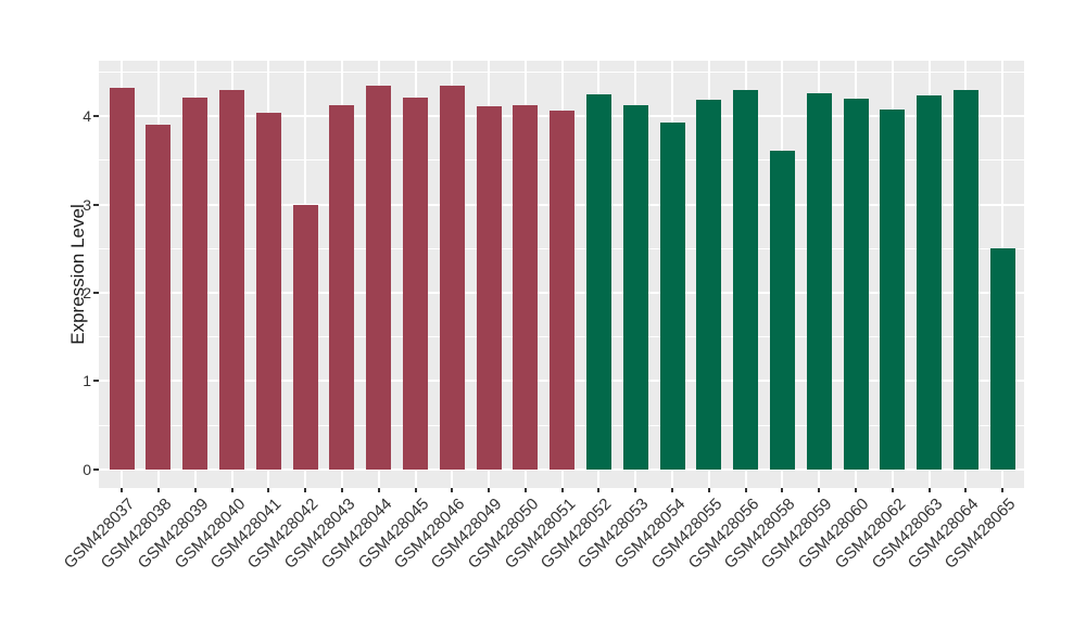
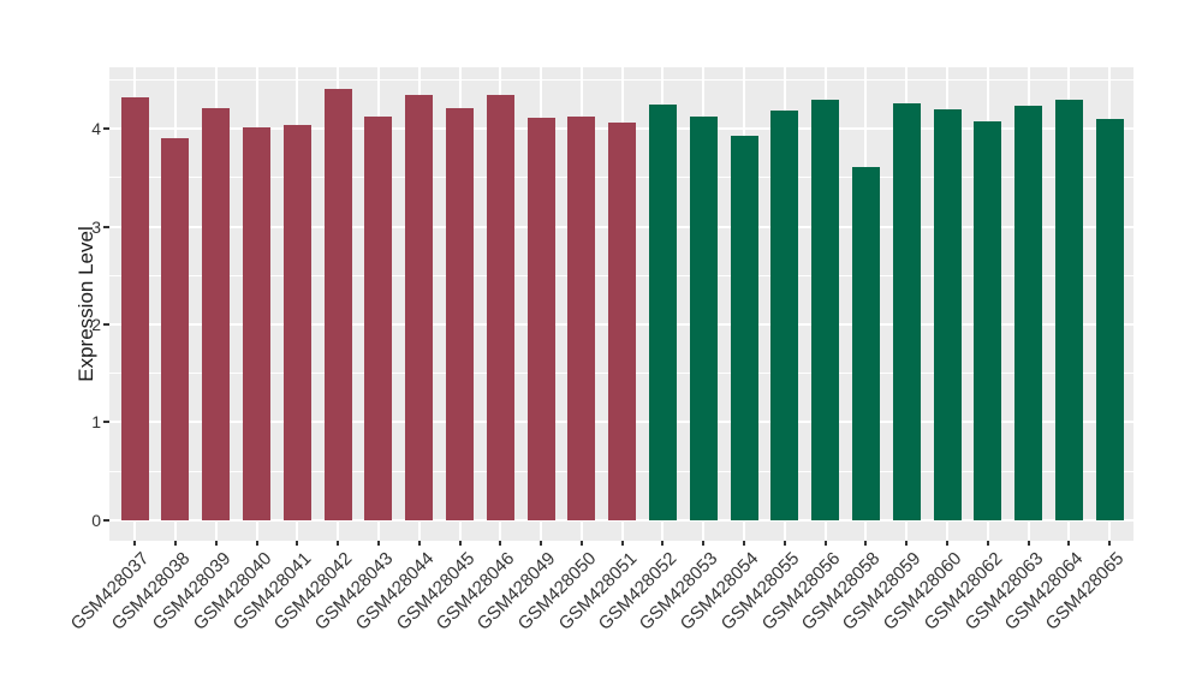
GSM428040: 4.3 -> 4.0
GSM428042: 3.0 -> 4.4
GSM428065: 2.5 -> 4.1
